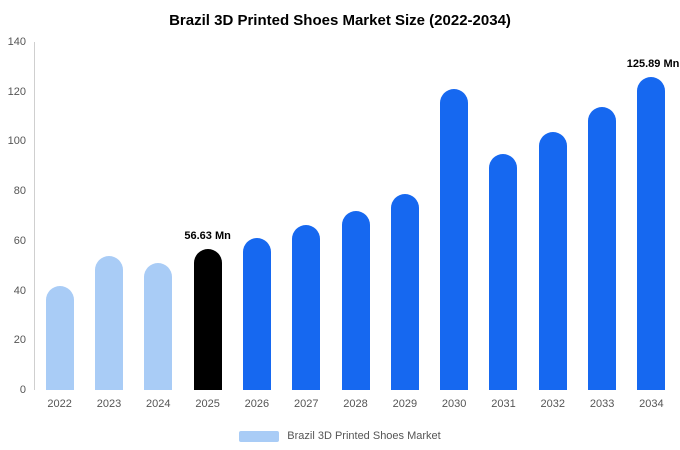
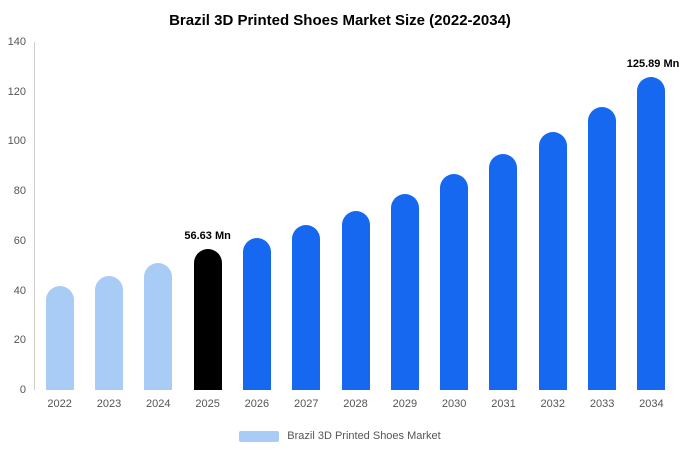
2023: 54 -> 46
2030: 121 -> 87
